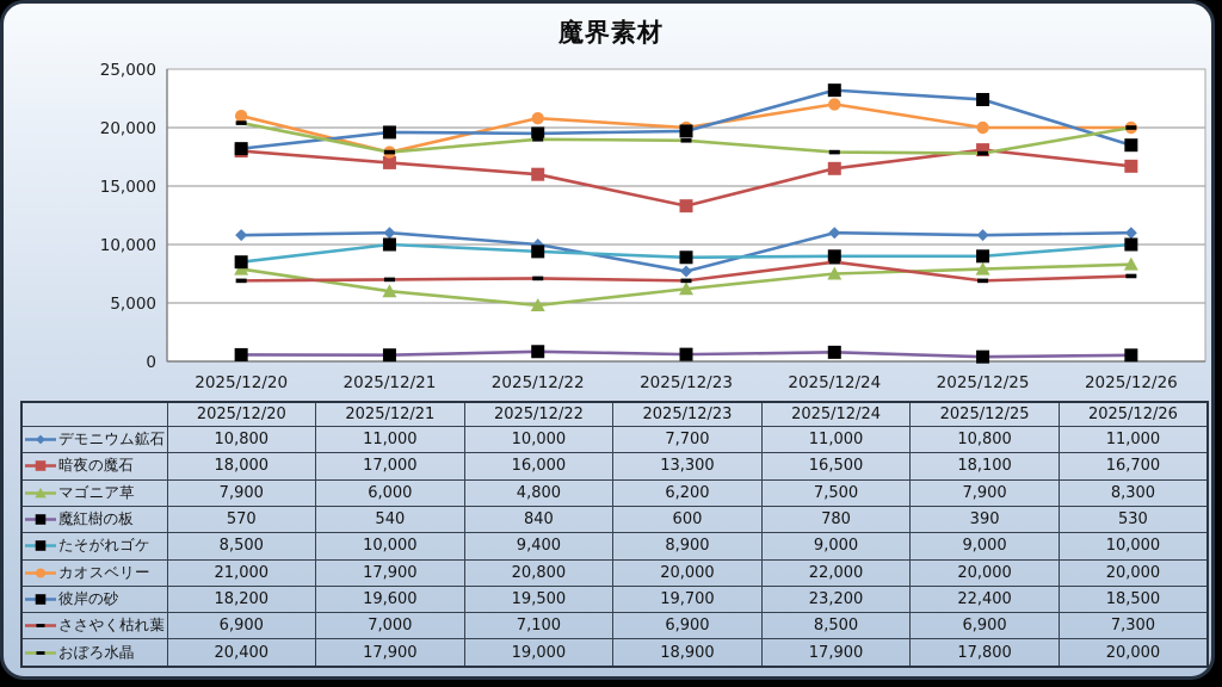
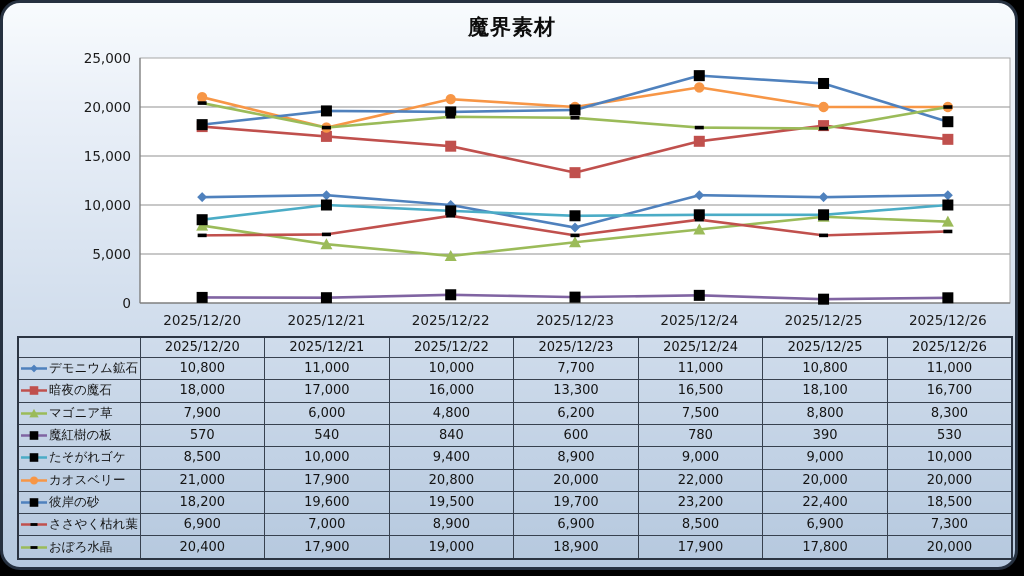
ささやく枯れ葉/2025/12/22: 7,100 -> 8,900
マゴニア草/2025/12/25: 7,900 -> 8,800
